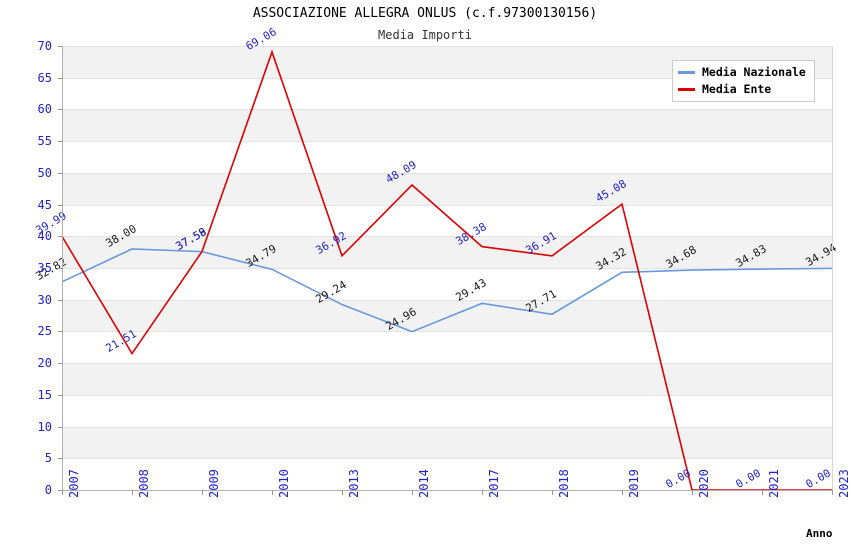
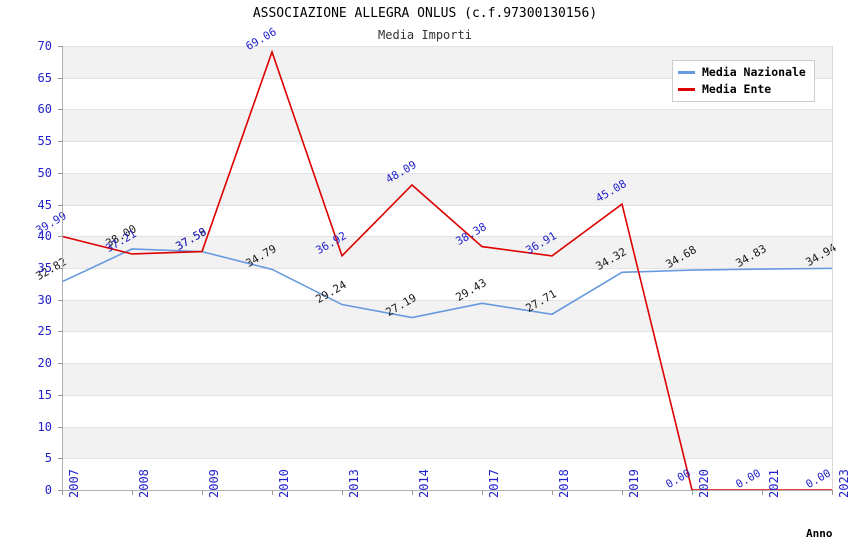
Media Ente/2008: 21.51 -> 37.21
Media Nazionale/2014: 24.96 -> 27.19
